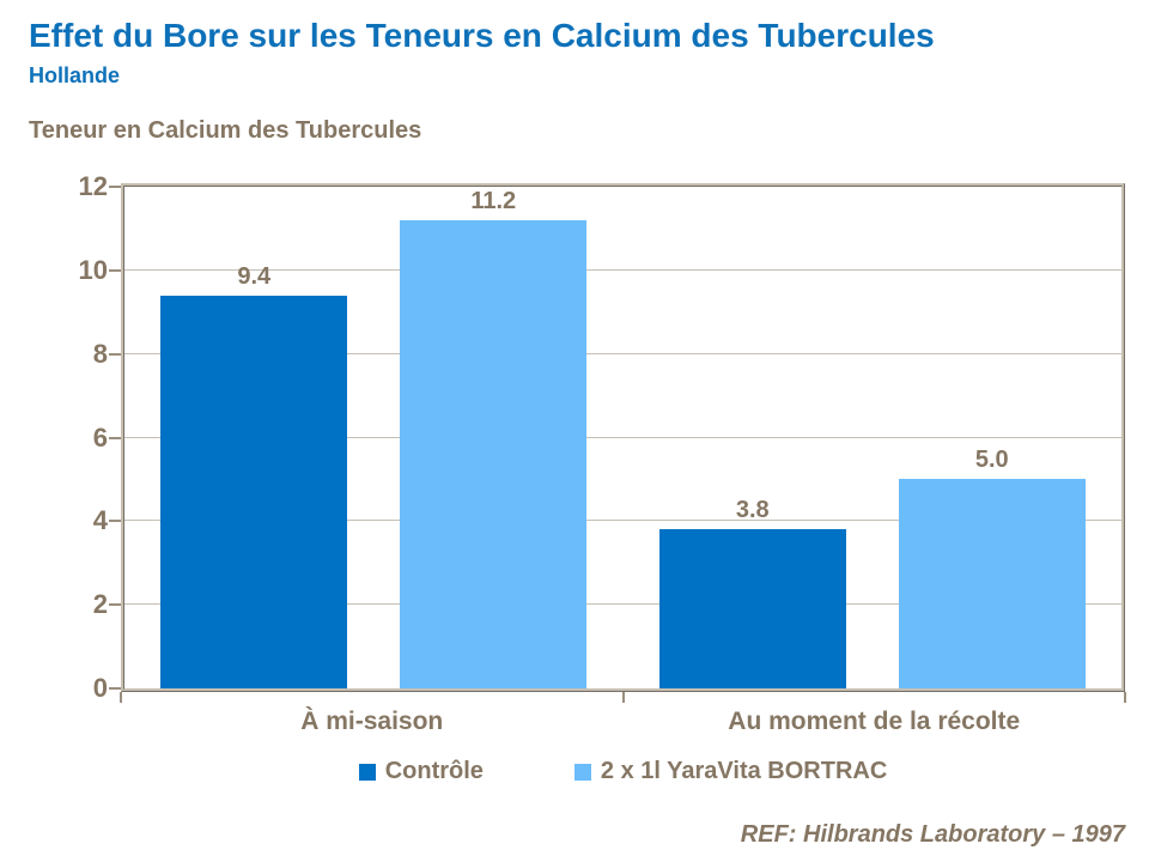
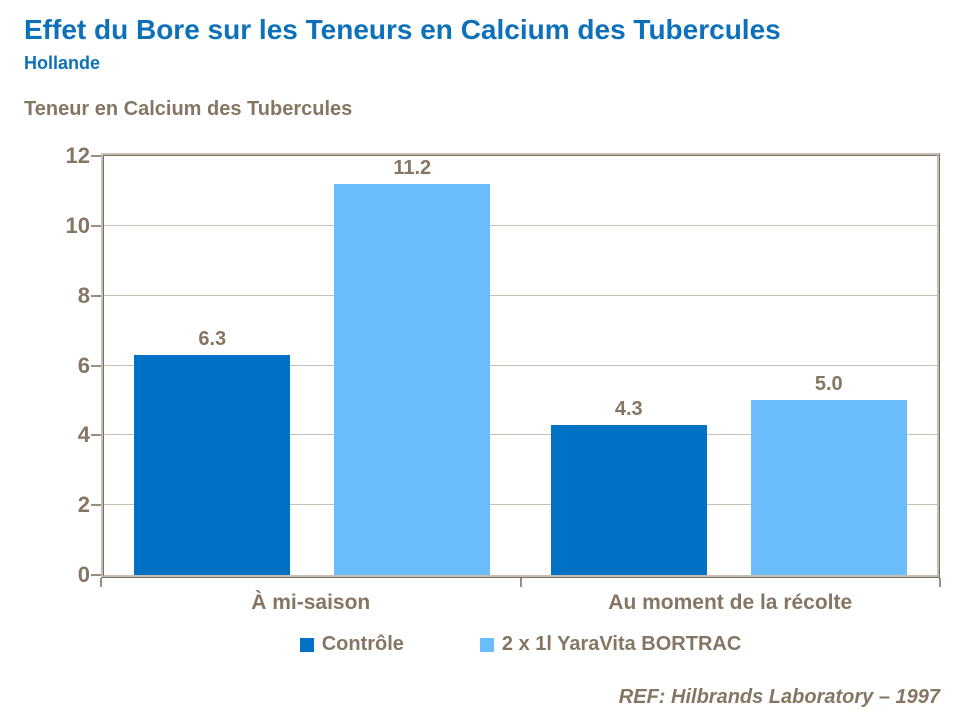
Contrôle/À mi-saison: 9.4 -> 6.3
Contrôle/Au moment de la récolte: 3.8 -> 4.3
